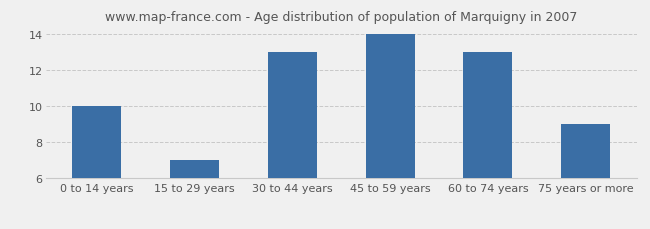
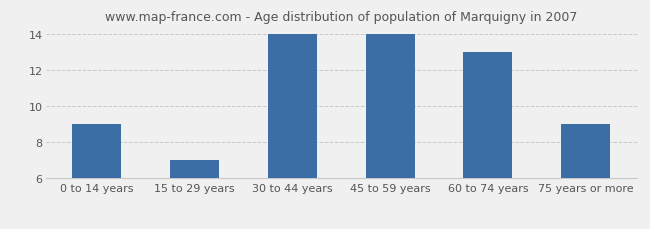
0 to 14 years: 10 -> 9
30 to 44 years: 13 -> 14
